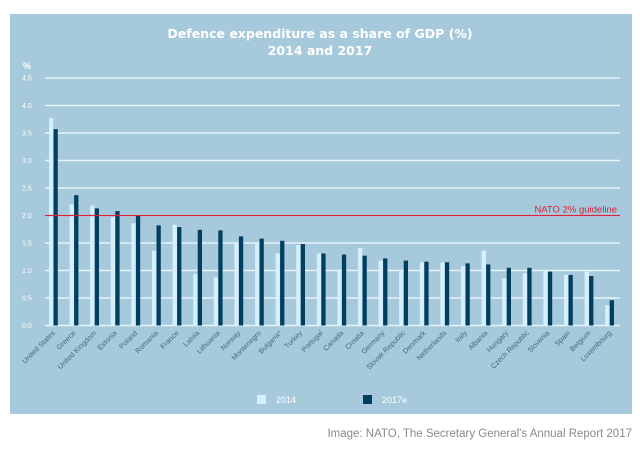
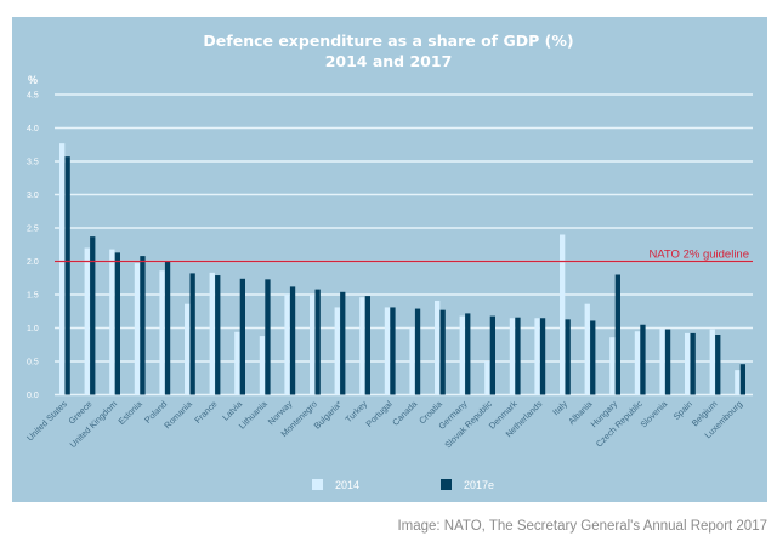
2014/Slovak Republic: 1.0 -> 0.5
2014/Italy: 1.1 -> 2.4
2017e/Hungary: 1.1 -> 1.8
